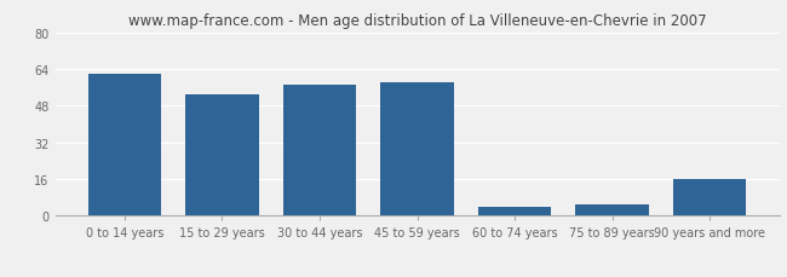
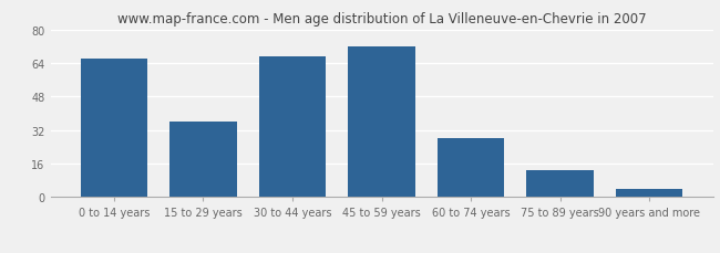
0 to 14 years: 62 -> 66
15 to 29 years: 53 -> 36
30 to 44 years: 57 -> 67
45 to 59 years: 58 -> 72
60 to 74 years: 4 -> 28
75 to 89 years: 5 -> 13
90 years and more: 16 -> 4
